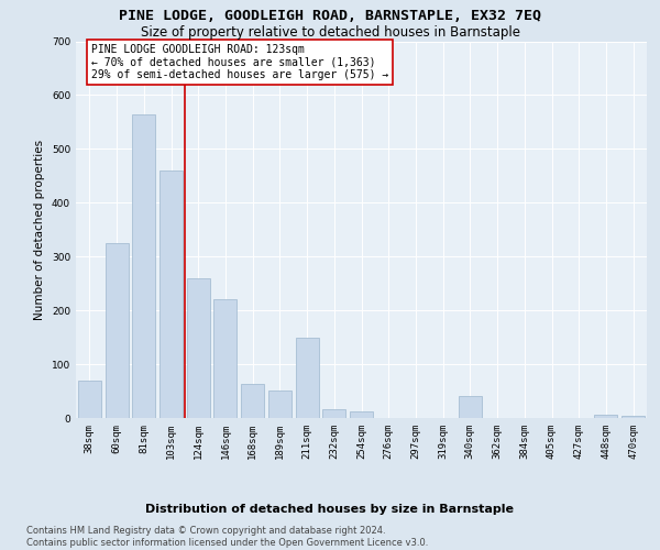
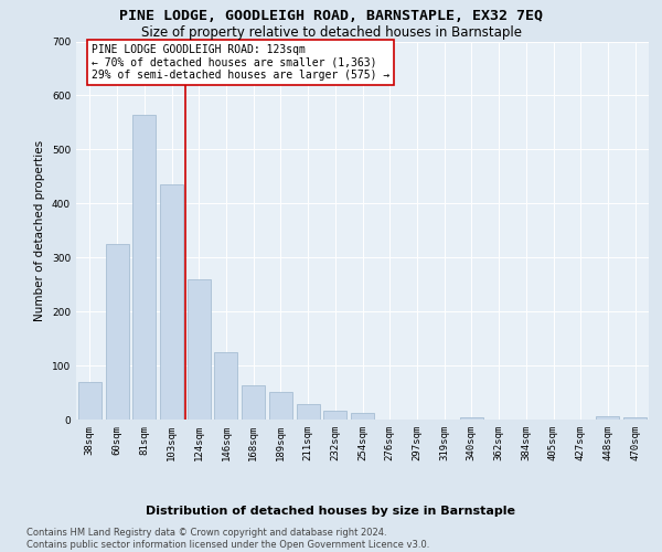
103sqm: 460 -> 435
146sqm: 220 -> 125
211sqm: 150 -> 28
340sqm: 40 -> 5
